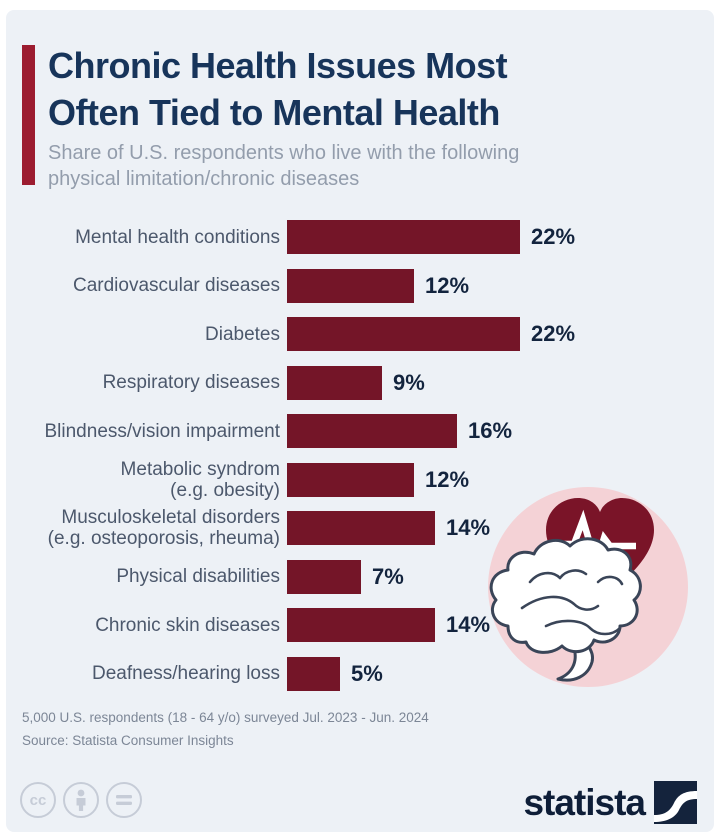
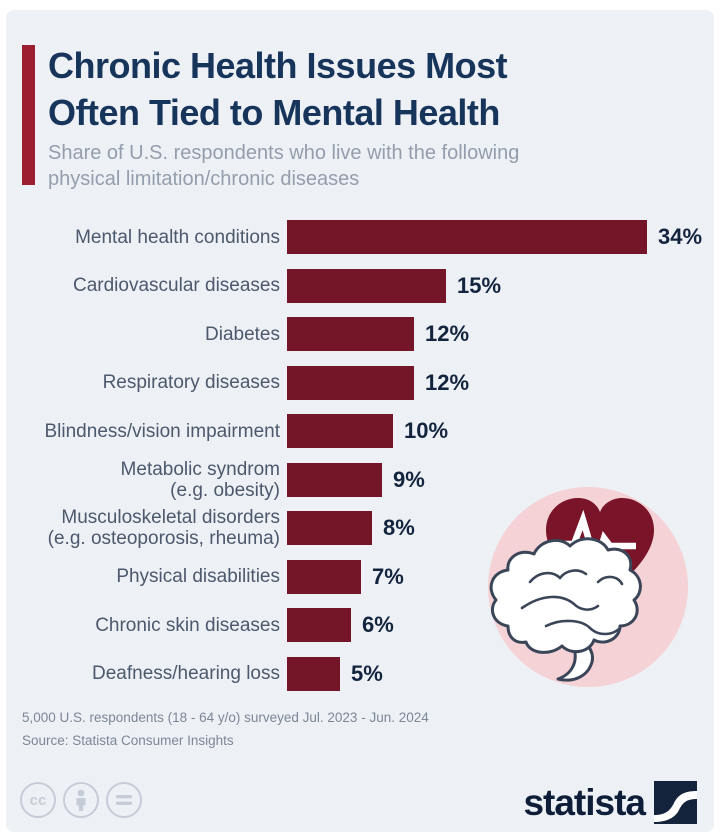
Mental health conditions: 22% -> 34%
Cardiovascular diseases: 12% -> 15%
Diabetes: 22% -> 12%
Respiratory diseases: 9% -> 12%
Blindness/vision impairment: 16% -> 10%
Metabolic syndrom (e.g. obesity): 12% -> 9%
Musculoskeletal disorders (e.g. osteoporosis, rheuma): 14% -> 8%
Chronic skin diseases: 14% -> 6%
